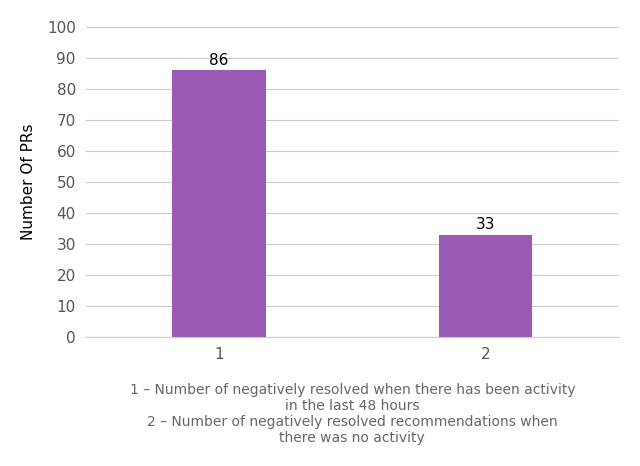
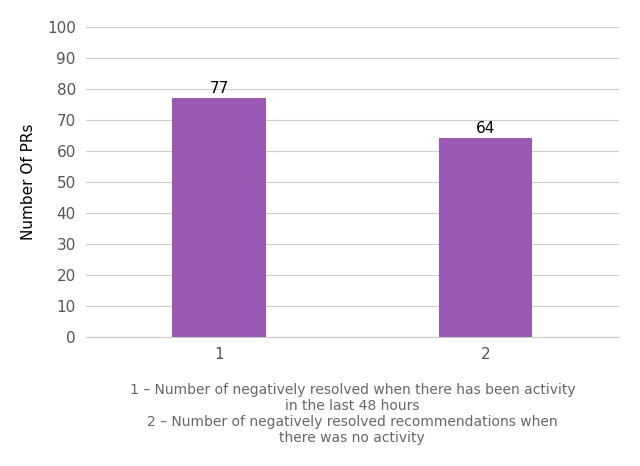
1: 86 -> 77
2: 33 -> 64
